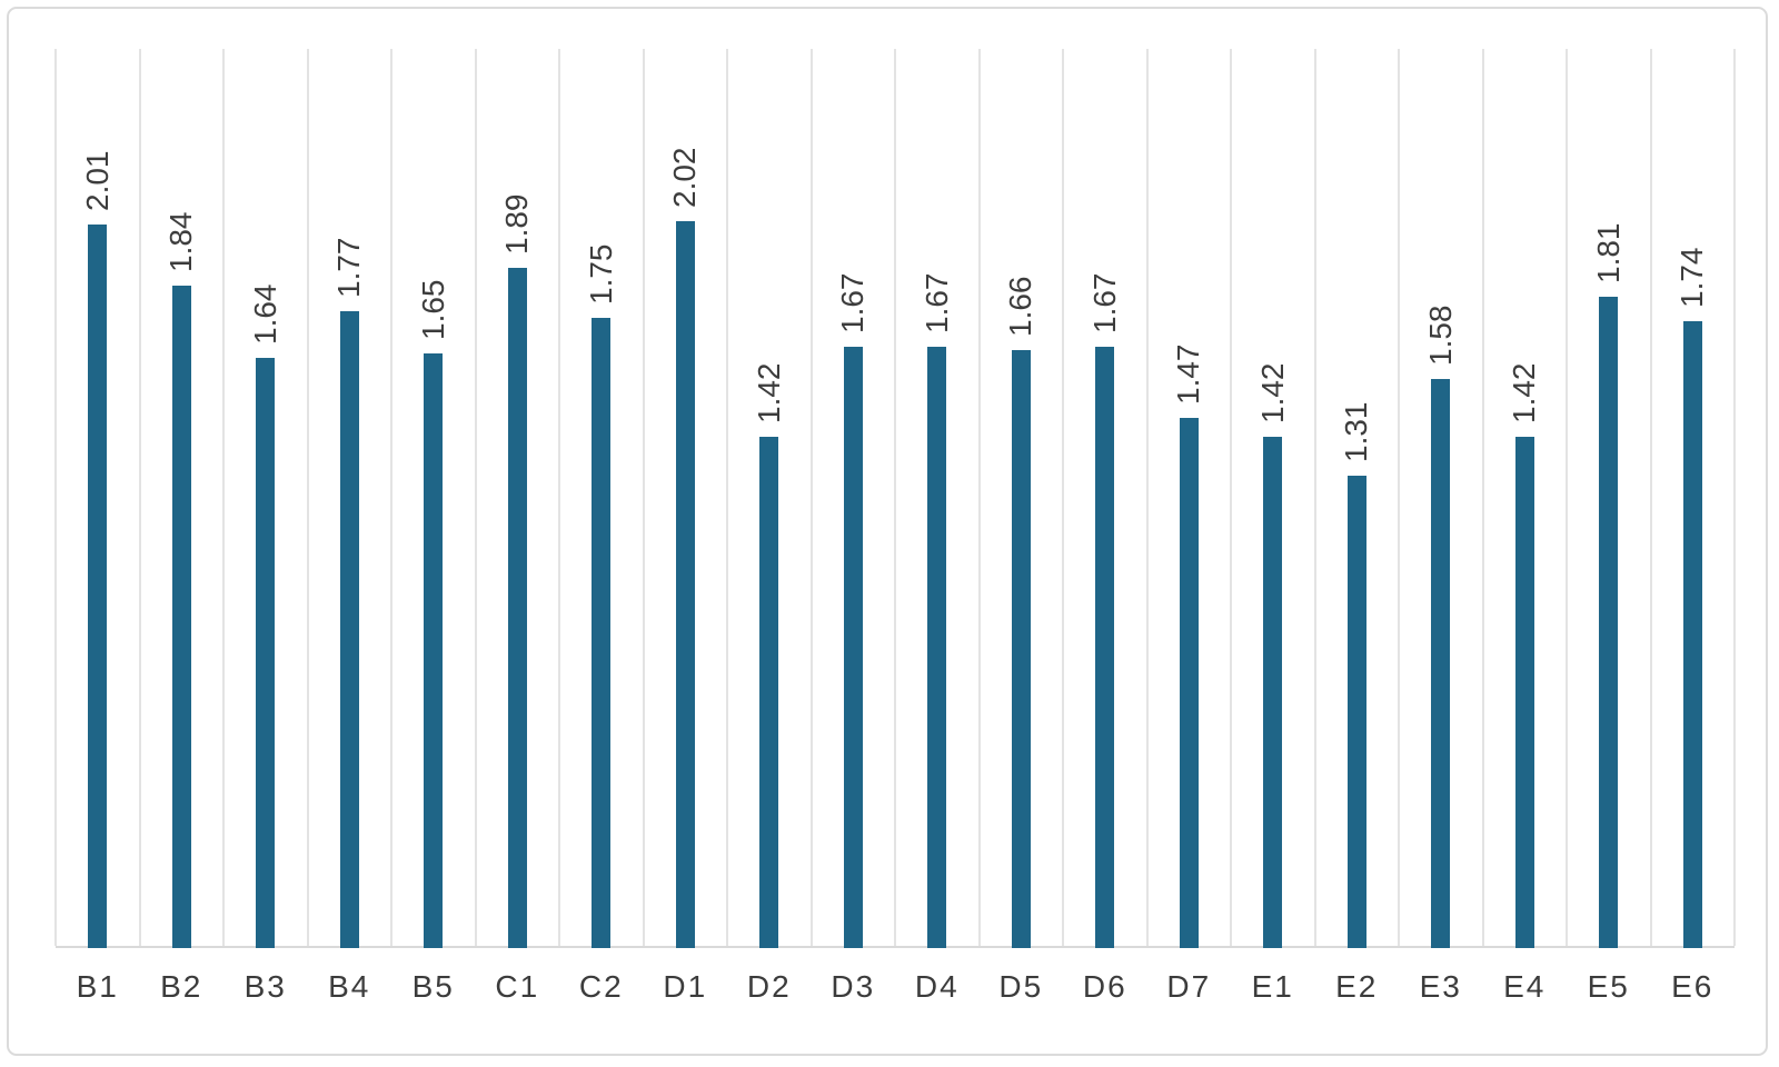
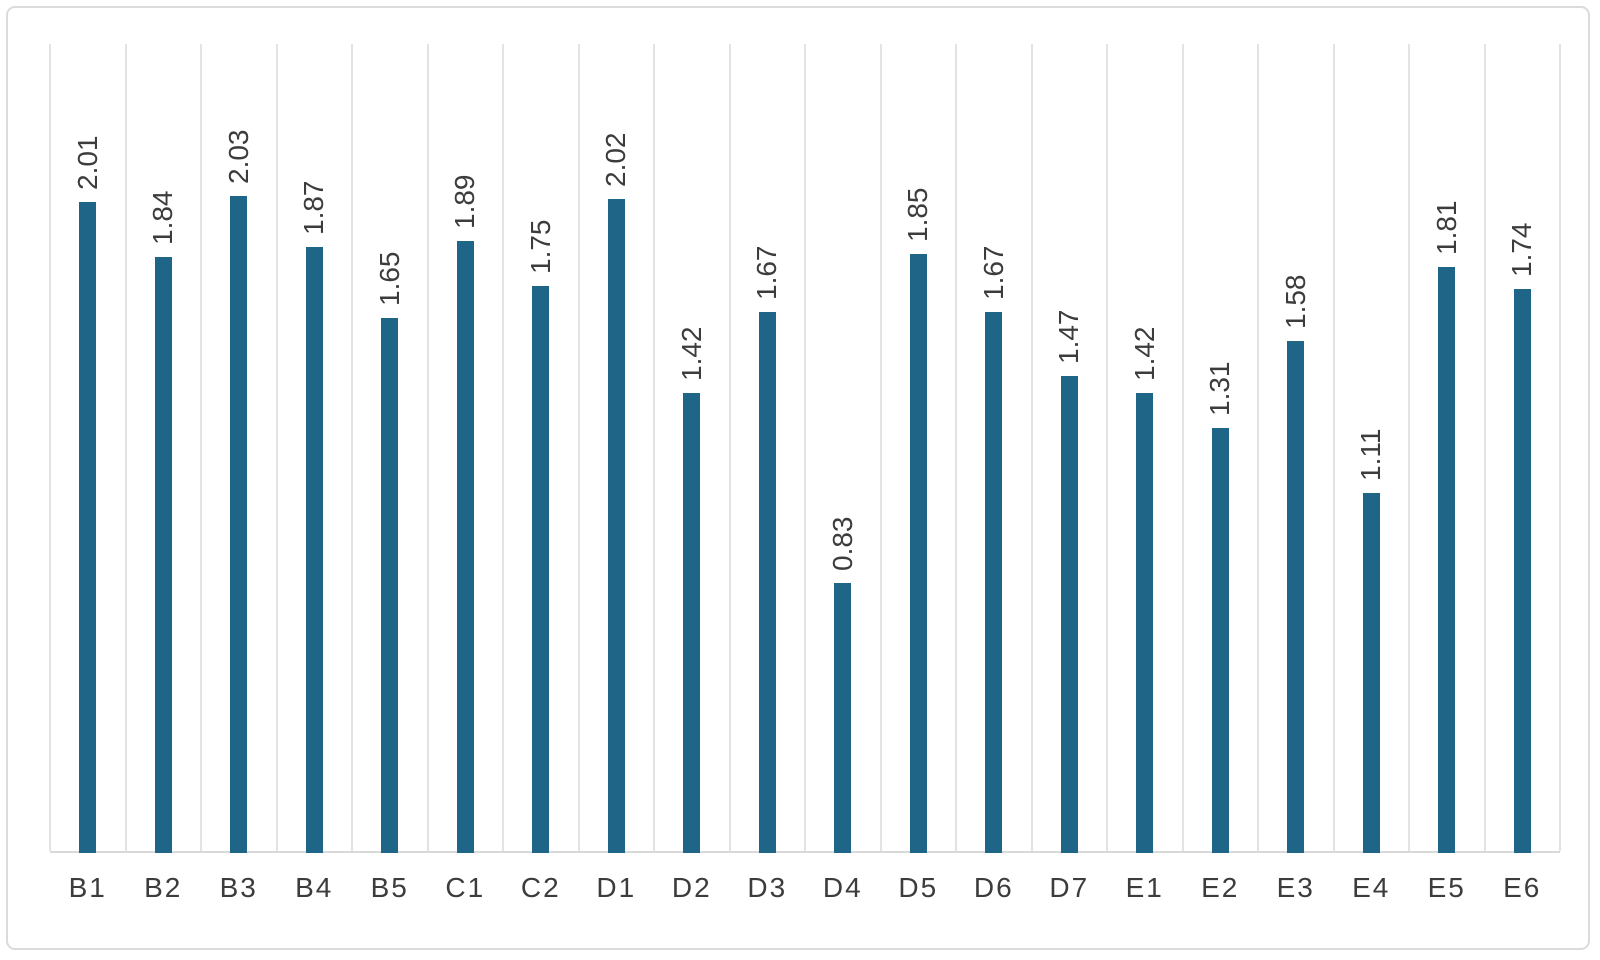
B3: 1.64 -> 2.03
B4: 1.77 -> 1.87
D4: 1.67 -> 0.83
D5: 1.66 -> 1.85
E4: 1.42 -> 1.11
